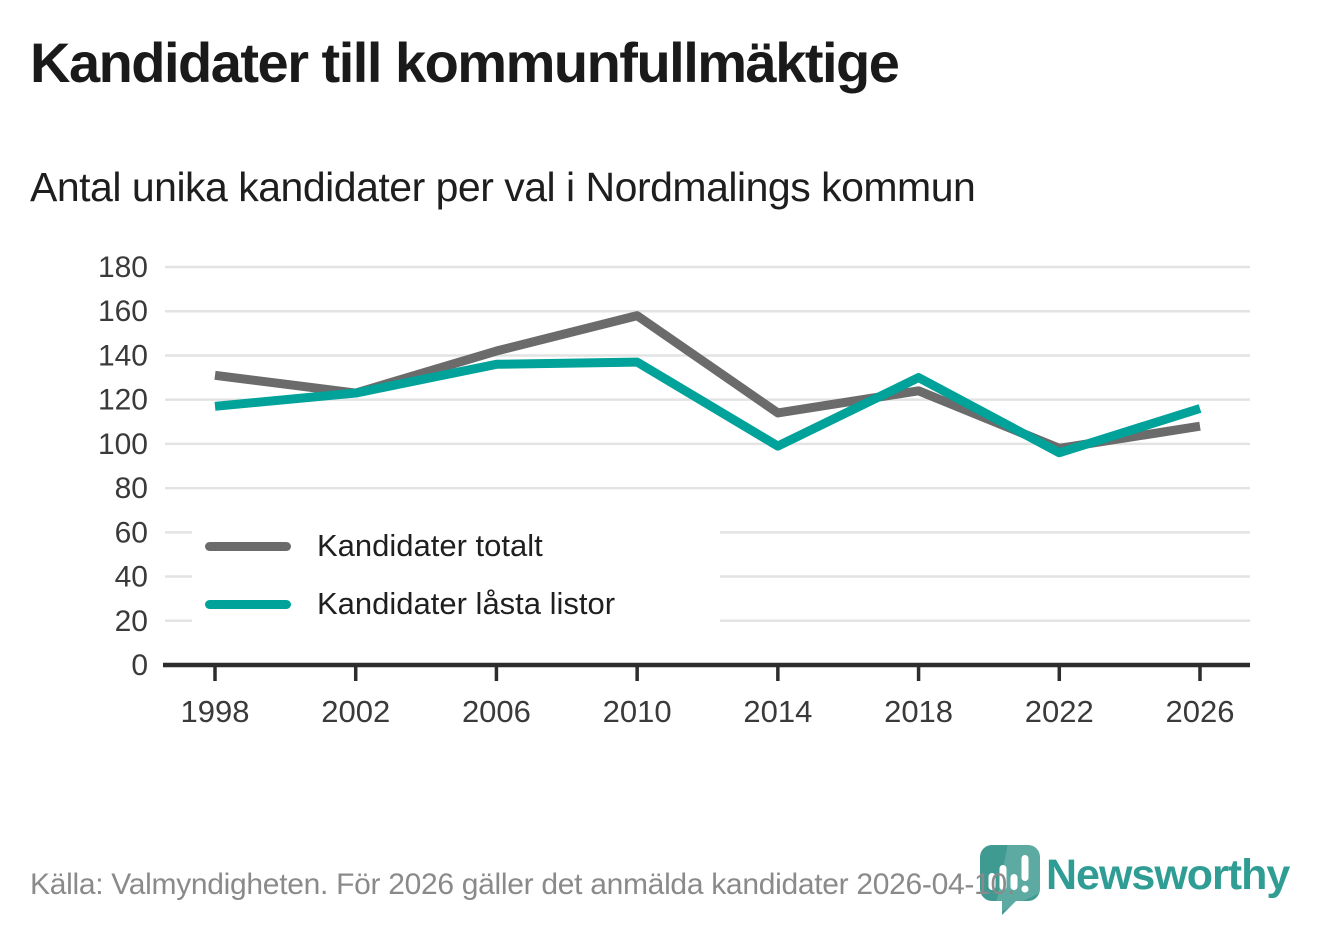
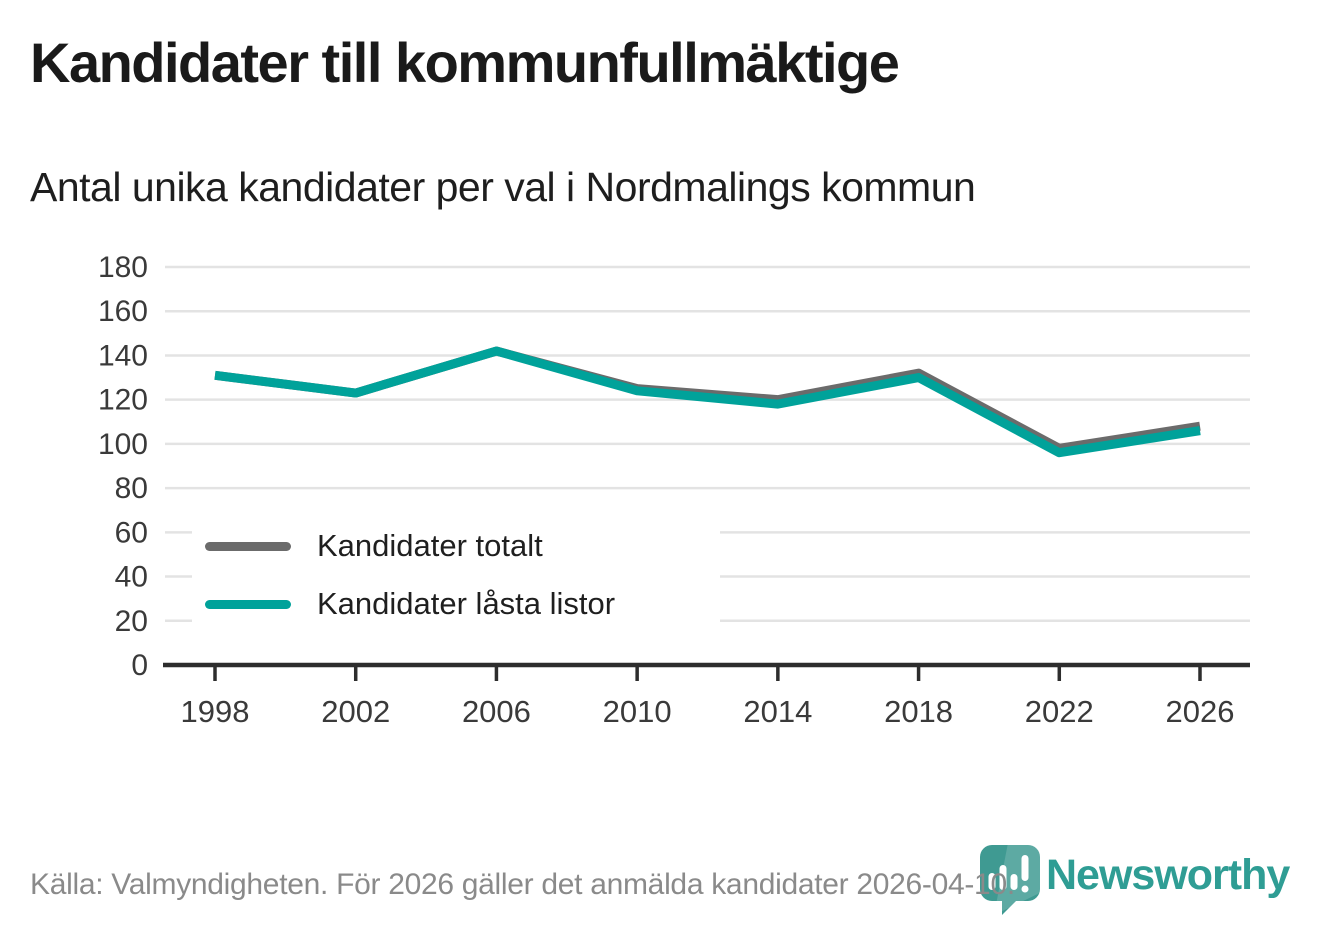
Kandidater låsta listor/1998: 117 -> 131
Kandidater låsta listor/2006: 136 -> 142
Kandidater totalt/2010: 158 -> 125
Kandidater låsta listor/2010: 137 -> 124
Kandidater totalt/2014: 114 -> 120
Kandidater låsta listor/2014: 99 -> 118
Kandidater totalt/2018: 124 -> 132
Kandidater låsta listor/2026: 116 -> 106
